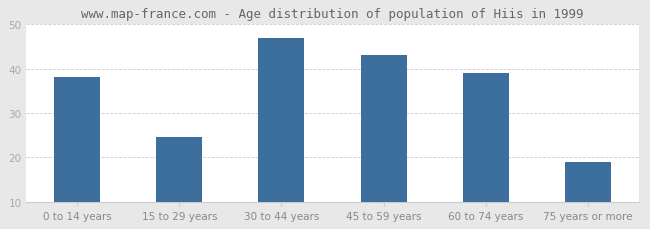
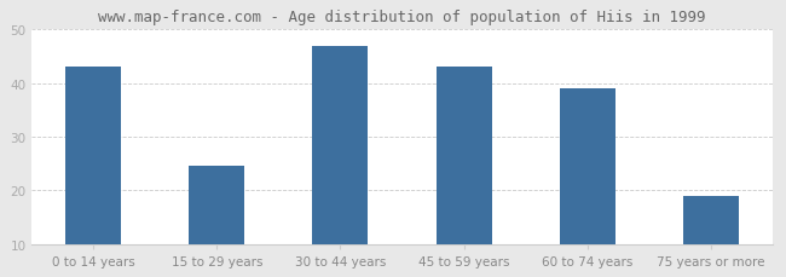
0 to 14 years: 38.0 -> 43.0
